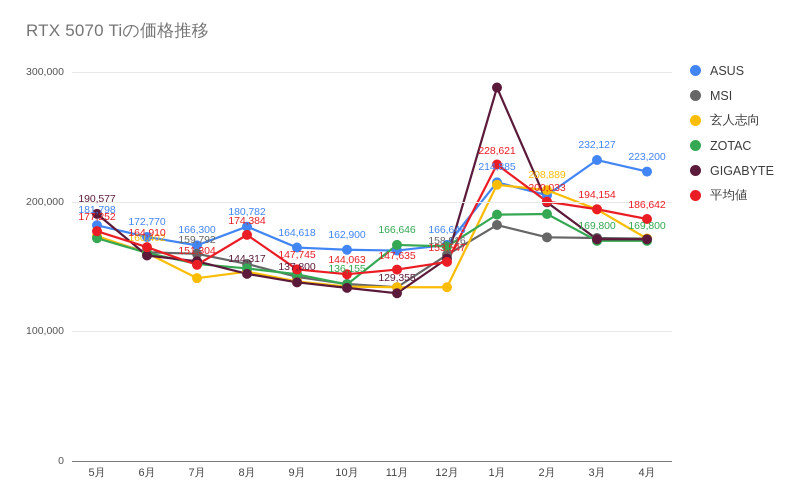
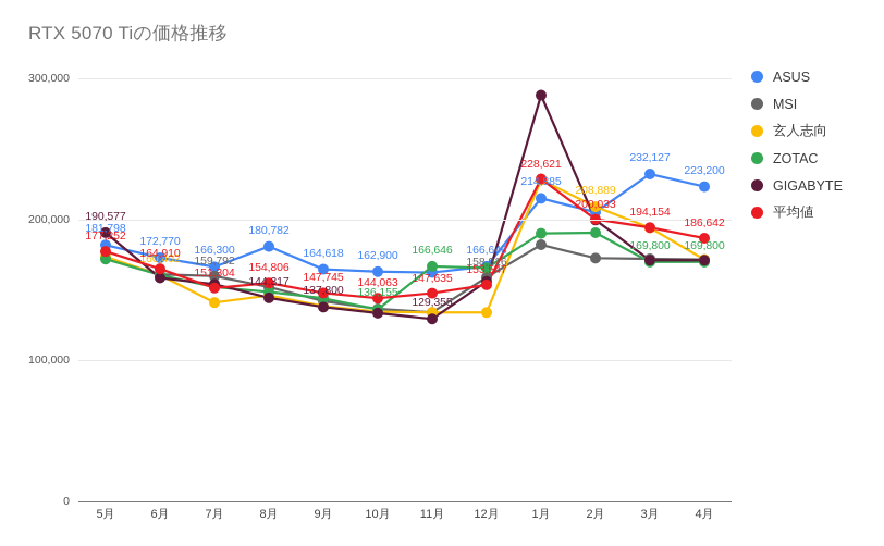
平均値/8月: 174,384 -> 154,806
玄人志向/1月: 213000 -> 228000
